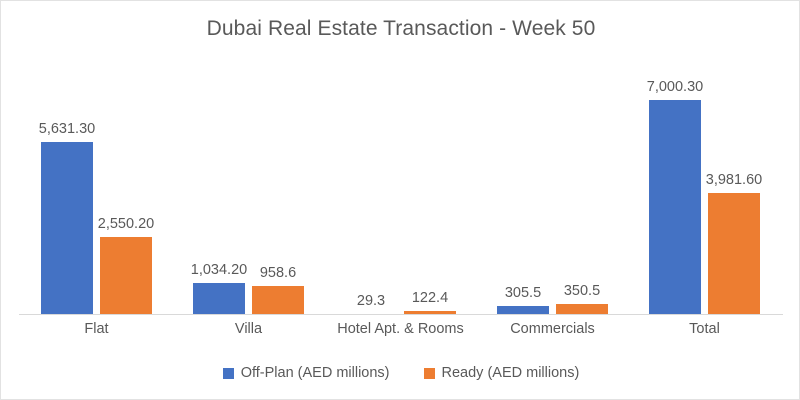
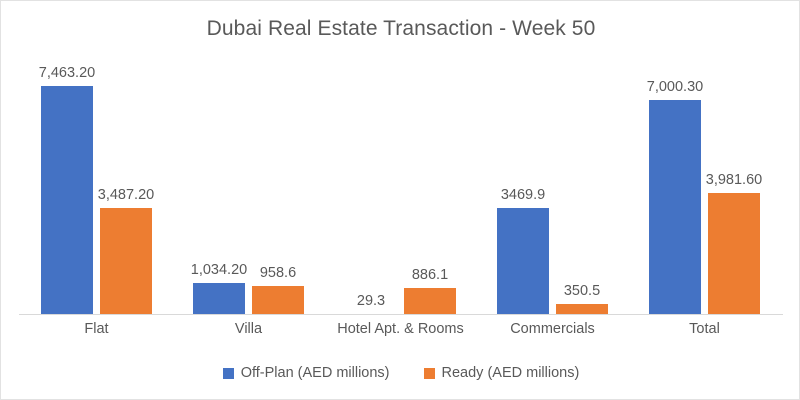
Off-Plan (AED millions)/Flat: 5,631.30 -> 7,463.20
Ready (AED millions)/Flat: 2,550.20 -> 3,487.20
Ready (AED millions)/Hotel Apt. & Rooms: 122.4 -> 886.1
Off-Plan (AED millions)/Commercials: 305.5 -> 3469.9
